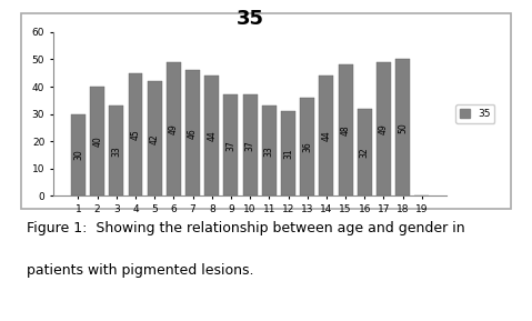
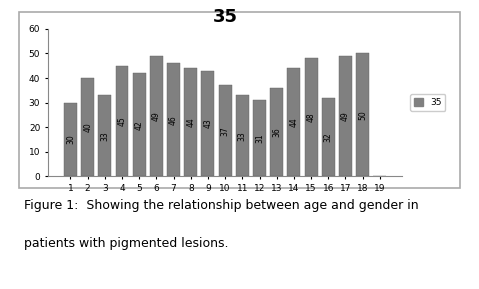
9: 37 -> 43
